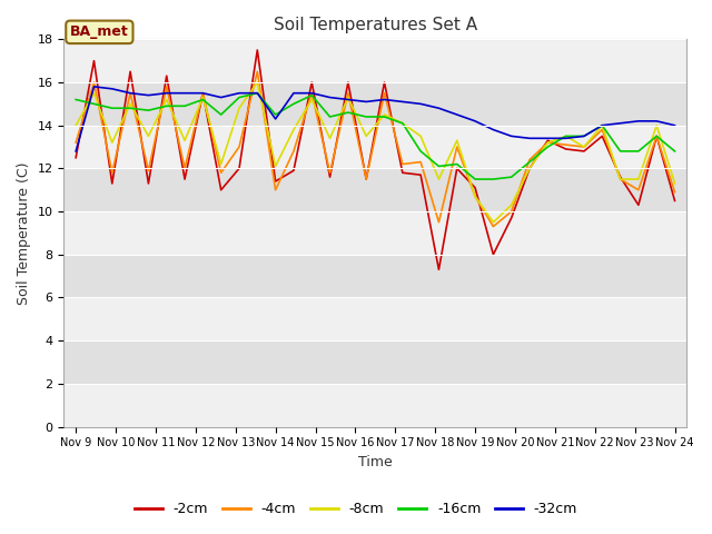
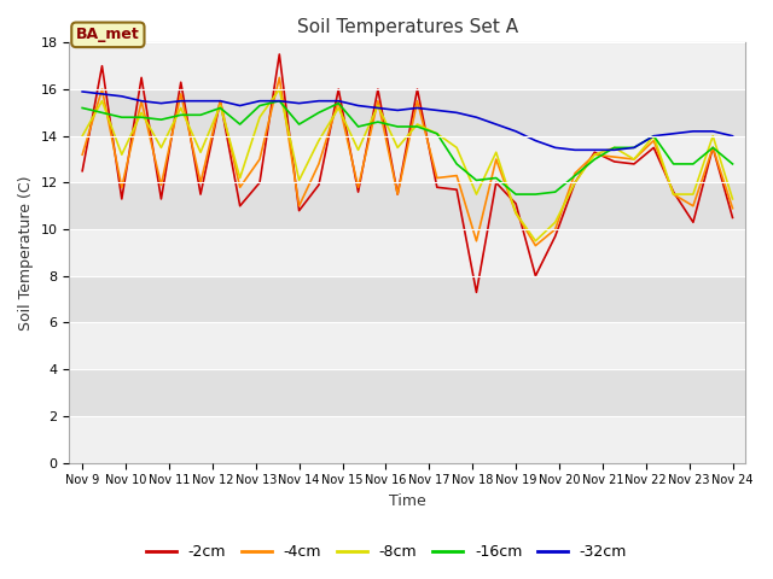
-32cm/Nov 9: 12.8 -> 15.9
-2cm/Nov 14: 11.4 -> 10.8
-32cm/Nov 14: 14.3 -> 15.4
